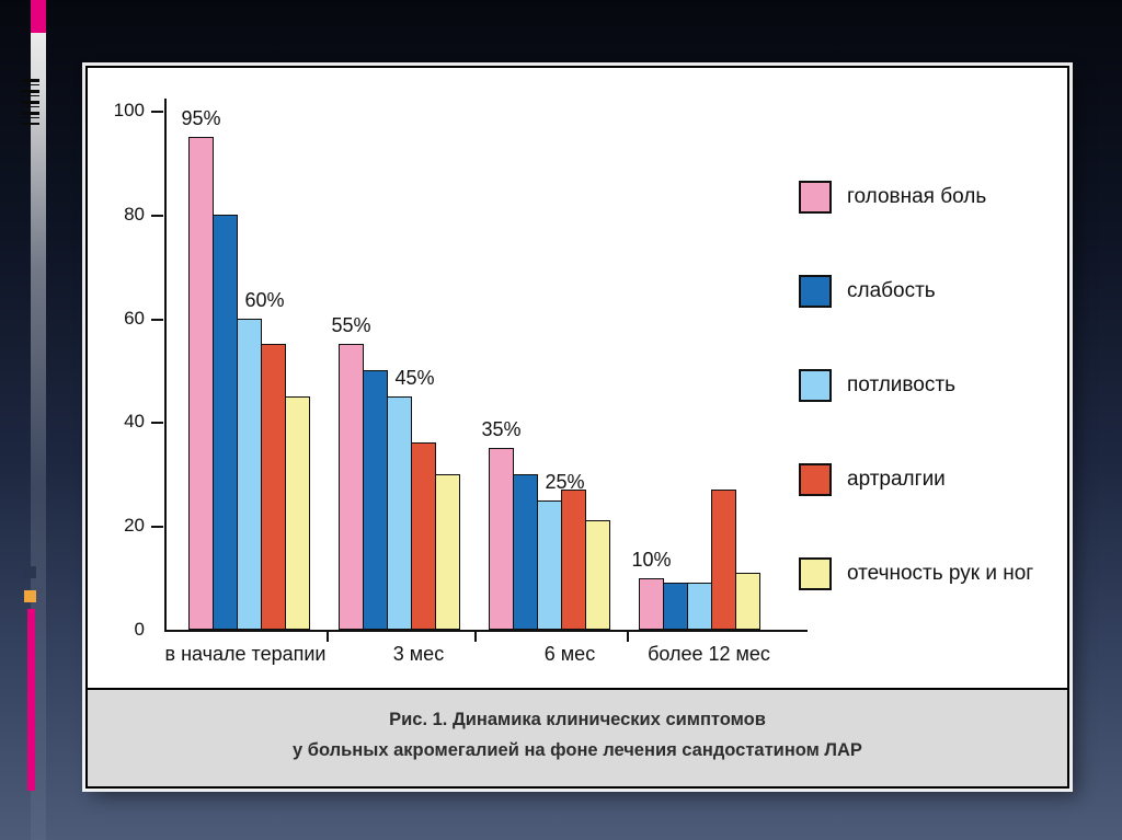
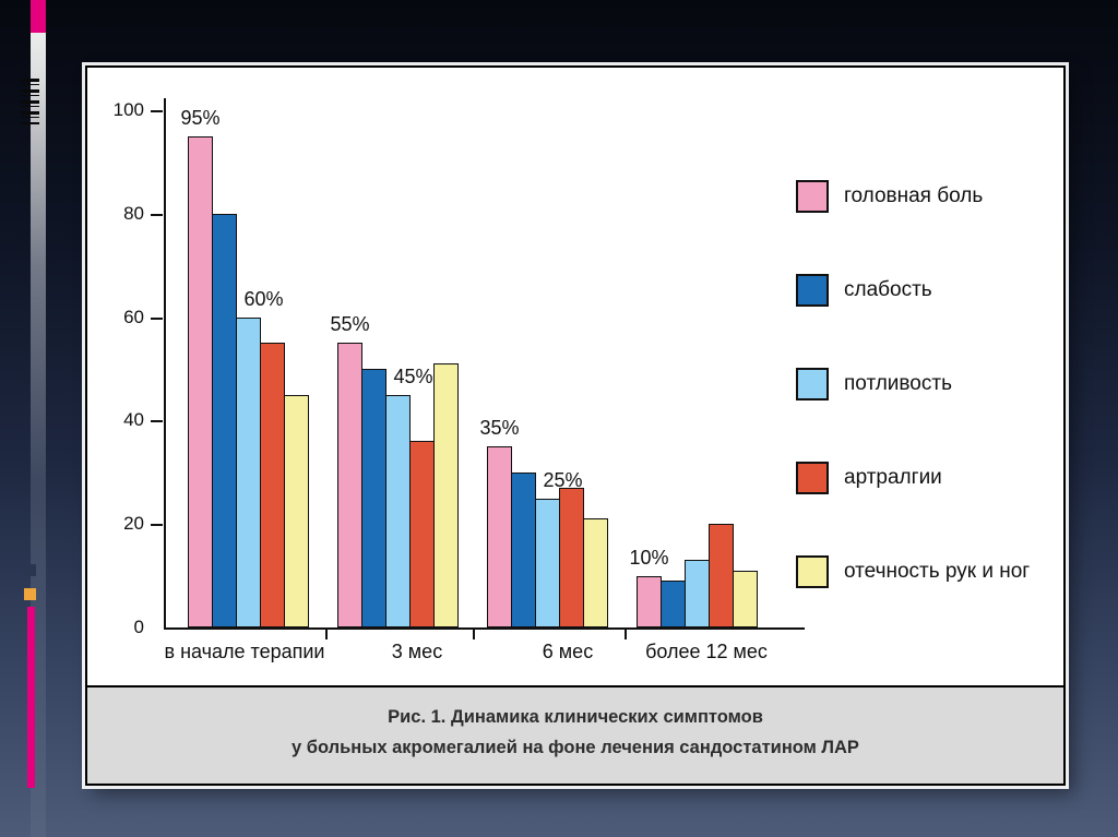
отечность рук и ног/3 мес: 30 -> 51
потливость/более 12 мес: 9 -> 13
артралгии/более 12 мес: 27 -> 20
